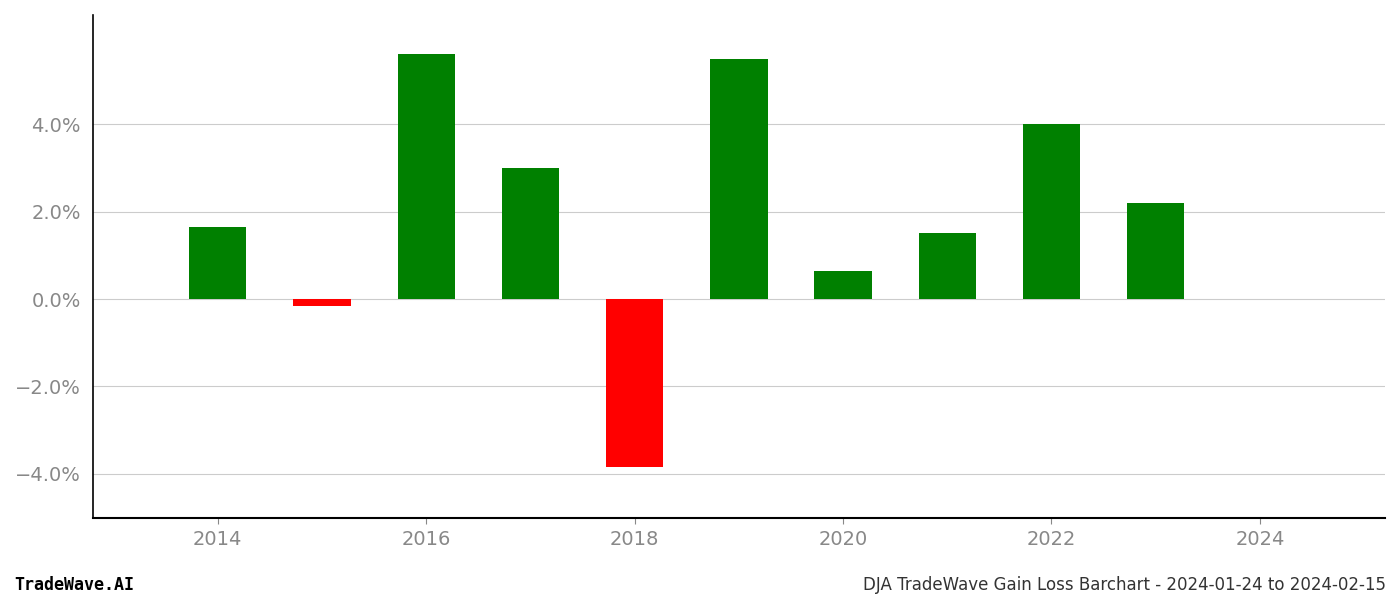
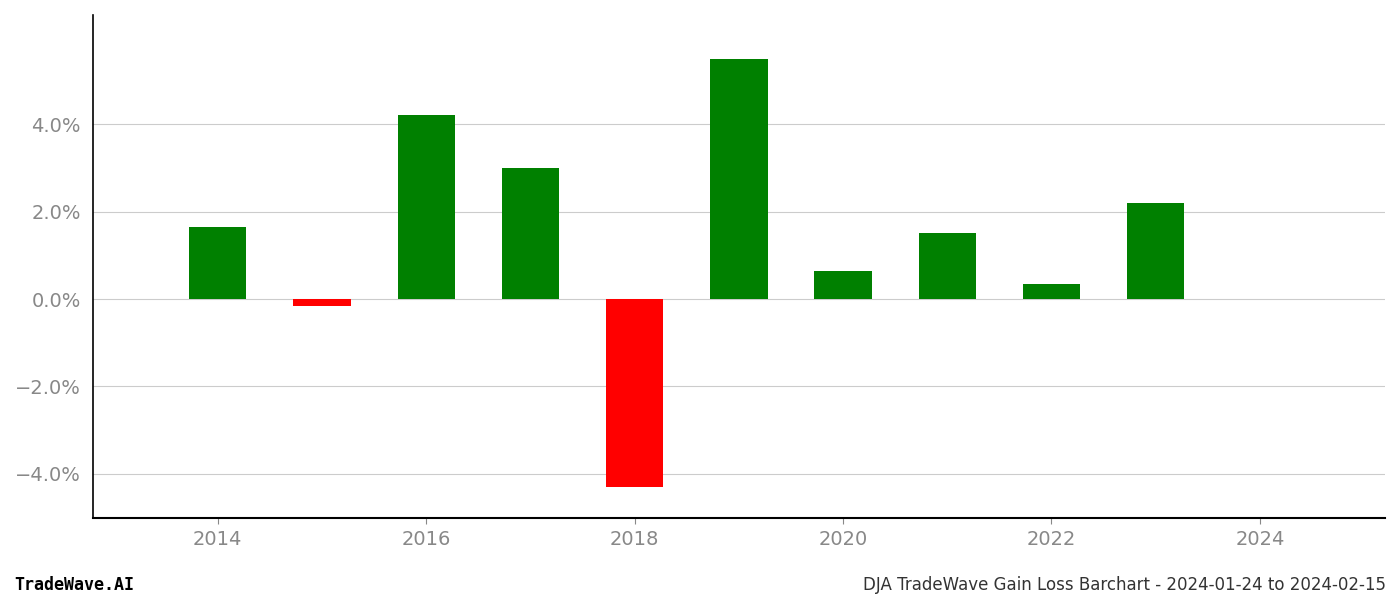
2016: 5.60% -> 4.20%
2018: -3.85% -> -4.30%
2022: 4.00% -> 0.35%
